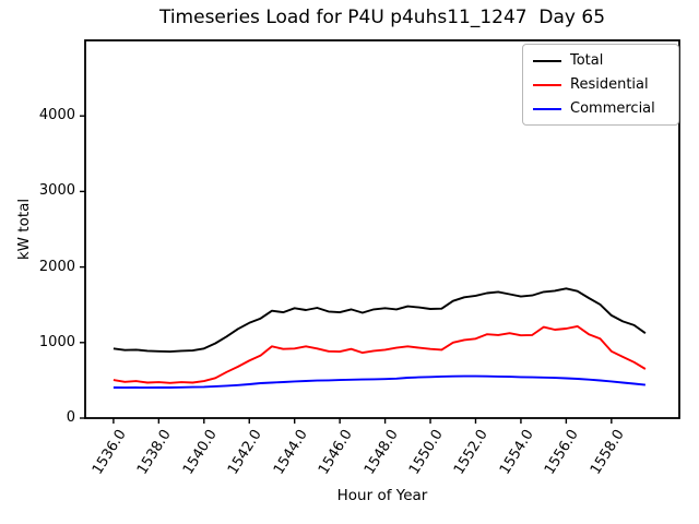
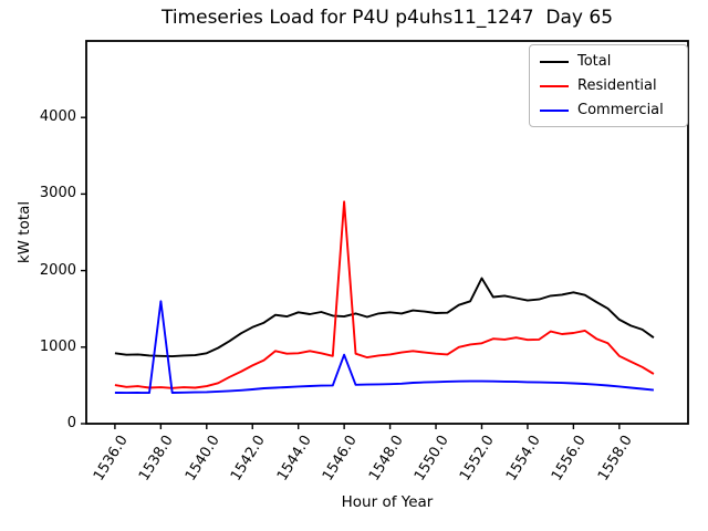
Commercial/1538.0: 400 -> 1600
Residential/1546.0: 900 -> 2900
Commercial/1546.0: 500 -> 900
Total/1552.0: 1600 -> 1900
